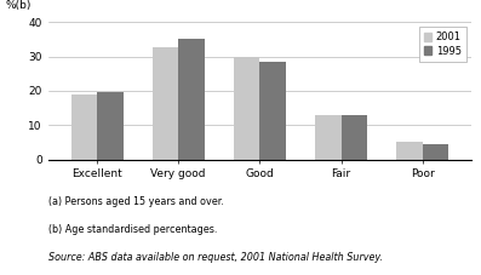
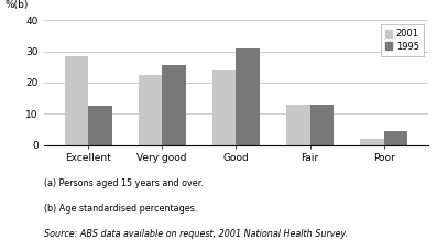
2001/Excellent: 19.0 -> 28.5
1995/Excellent: 19.5 -> 12.5
2001/Very good: 32.5 -> 22.5
1995/Very good: 35.0 -> 25.5
2001/Good: 30.0 -> 24.0
1995/Good: 28.5 -> 31.0
2001/Poor: 5.0 -> 2.0
